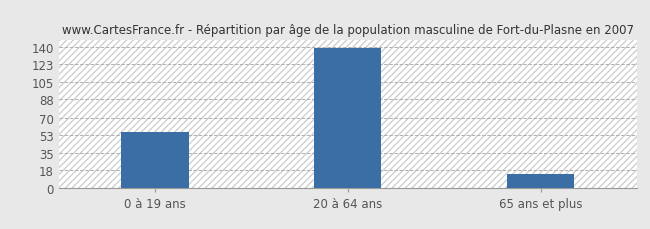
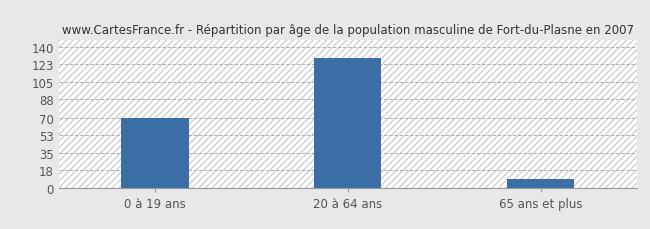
0 à 19 ans: 56 -> 70
20 à 64 ans: 139 -> 129
65 ans et plus: 14 -> 9
